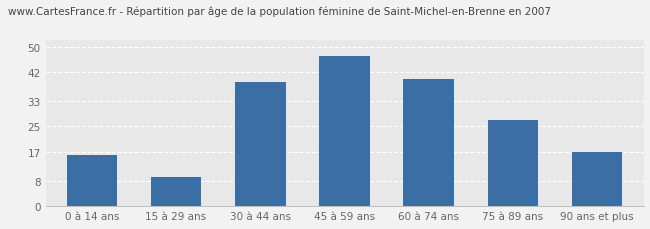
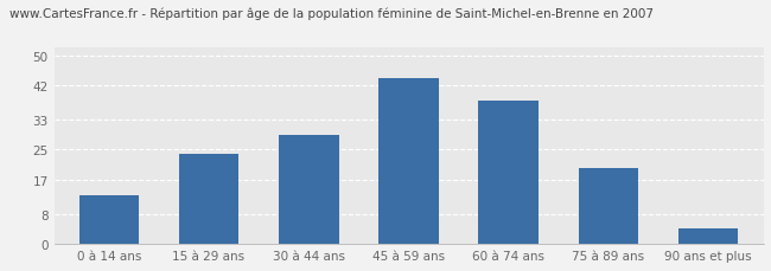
0 à 14 ans: 16 -> 13
15 à 29 ans: 9 -> 24
30 à 44 ans: 39 -> 29
45 à 59 ans: 47 -> 44
60 à 74 ans: 40 -> 38
75 à 89 ans: 27 -> 20
90 ans et plus: 17 -> 4
